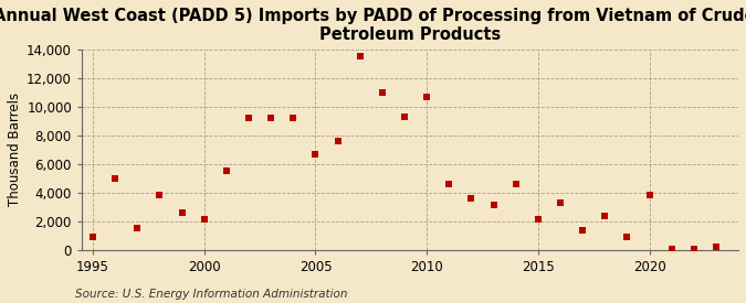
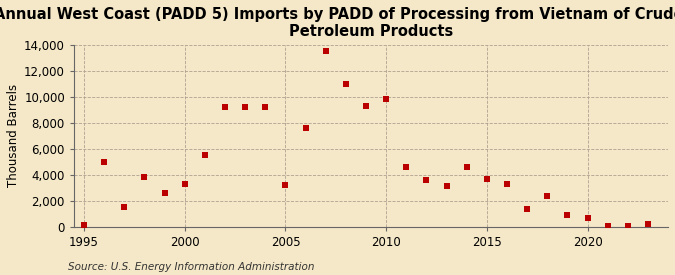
1995: 900 -> 100
2000: 2,100 -> 3,300
2005: 6,700 -> 3,200
2010: 10,700 -> 9,800
2015: 2,100 -> 3,700
2020: 3,800 -> 600
